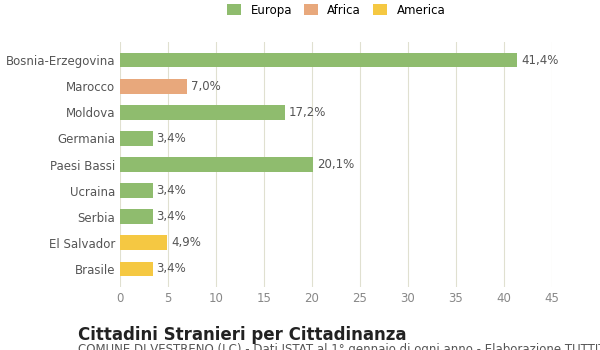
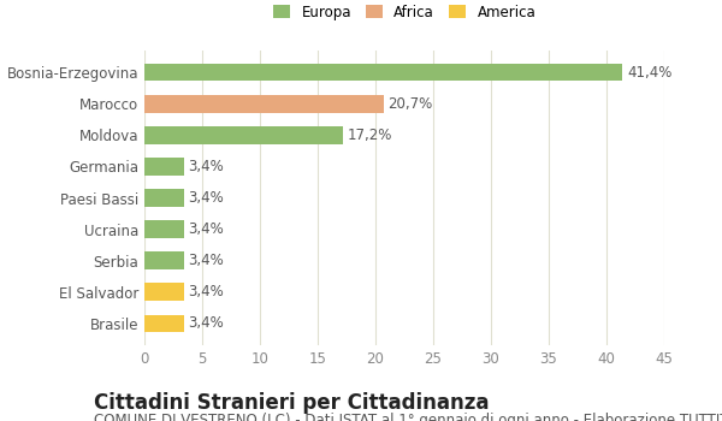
Marocco: 7,0% -> 20,7%
Paesi Bassi: 20,1% -> 3,4%
El Salvador: 4,9% -> 3,4%
